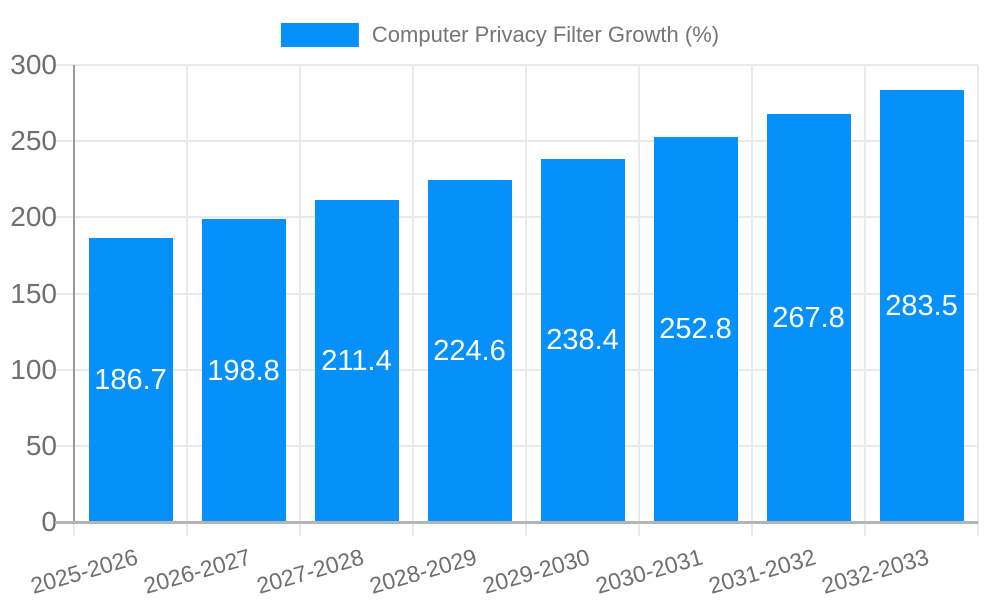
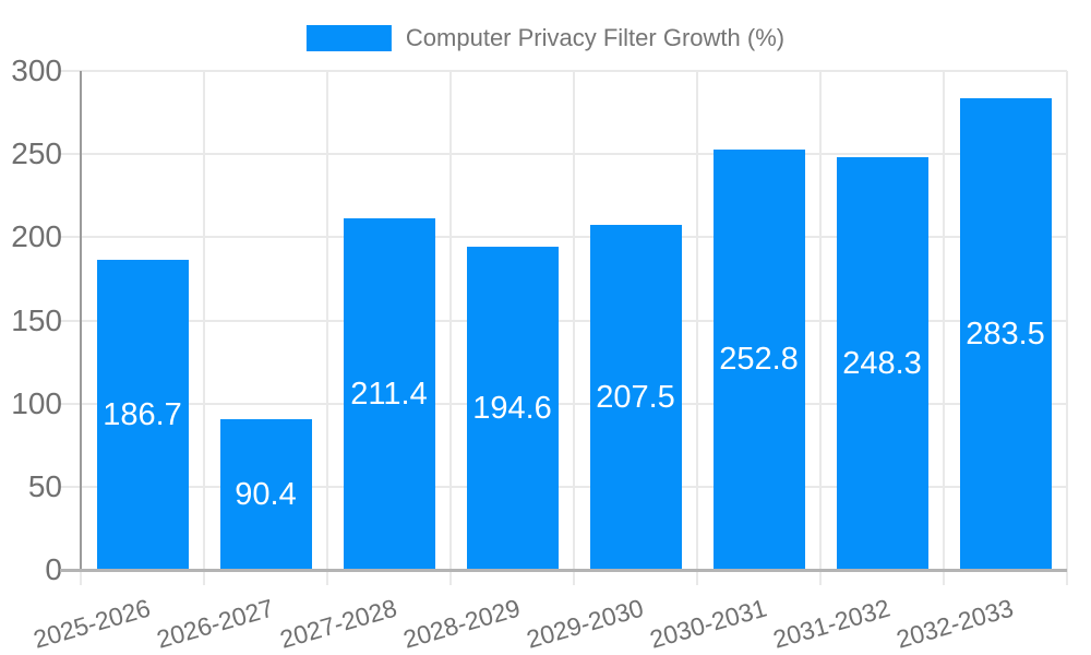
2026-2027: 198.8 -> 90.4
2028-2029: 224.6 -> 194.6
2029-2030: 238.4 -> 207.5
2031-2032: 267.8 -> 248.3
